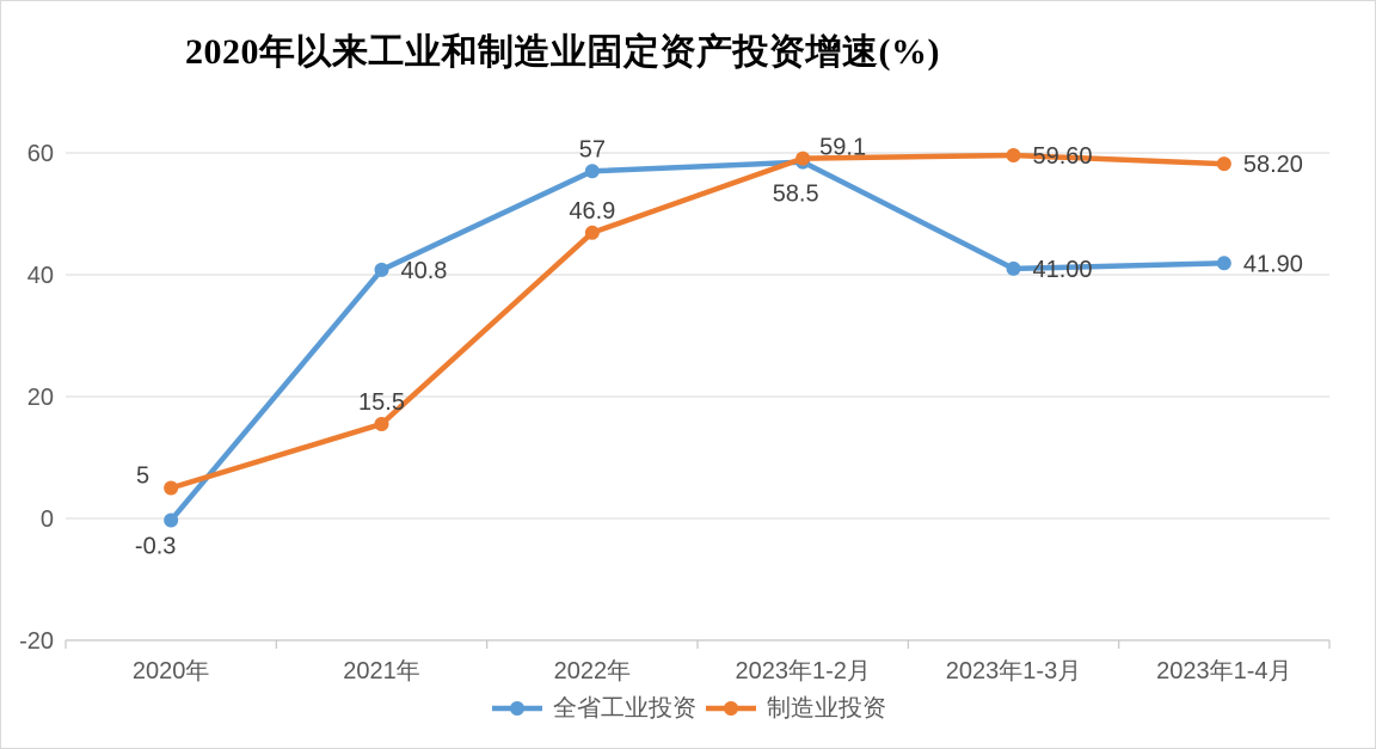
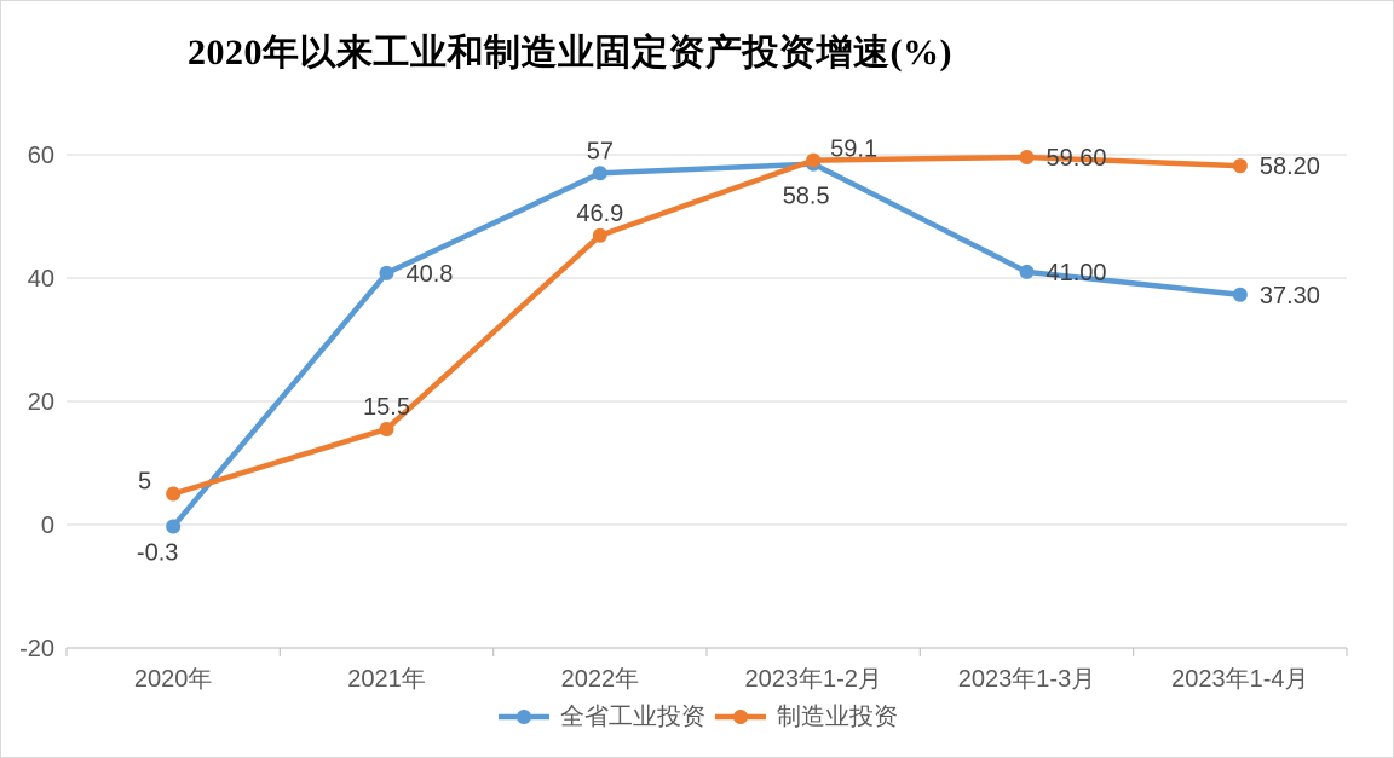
全省工业投资/2023年1-4月: 41.90 -> 37.30
